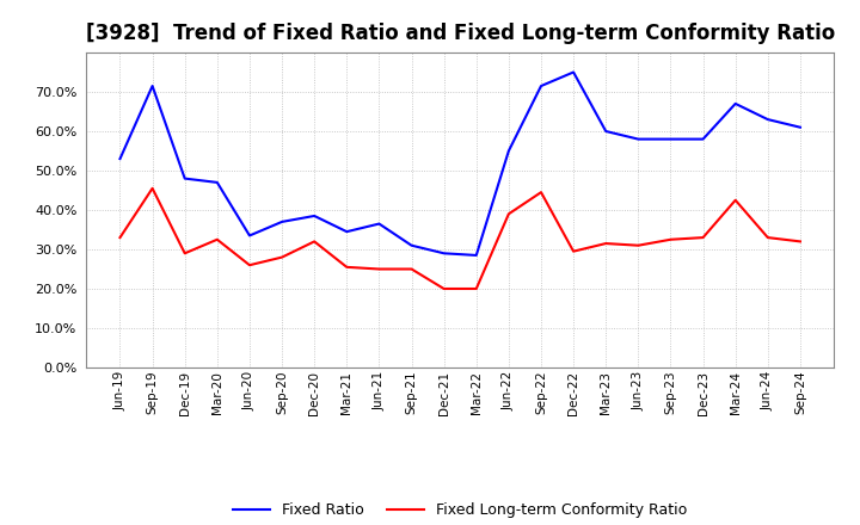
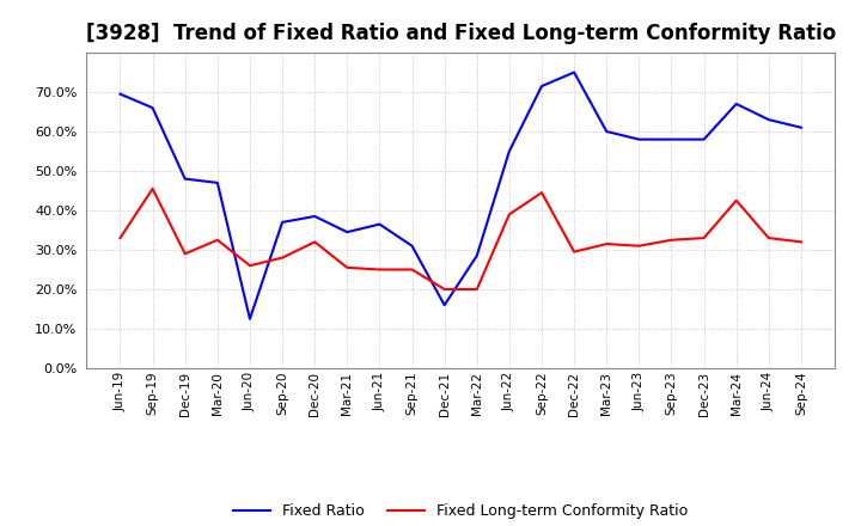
Fixed Ratio/Jun-19: 53.0% -> 69.5%
Fixed Ratio/Sep-19: 71.5% -> 66.0%
Fixed Ratio/Jun-20: 33.5% -> 12.5%
Fixed Ratio/Dec-21: 29.0% -> 16.0%
